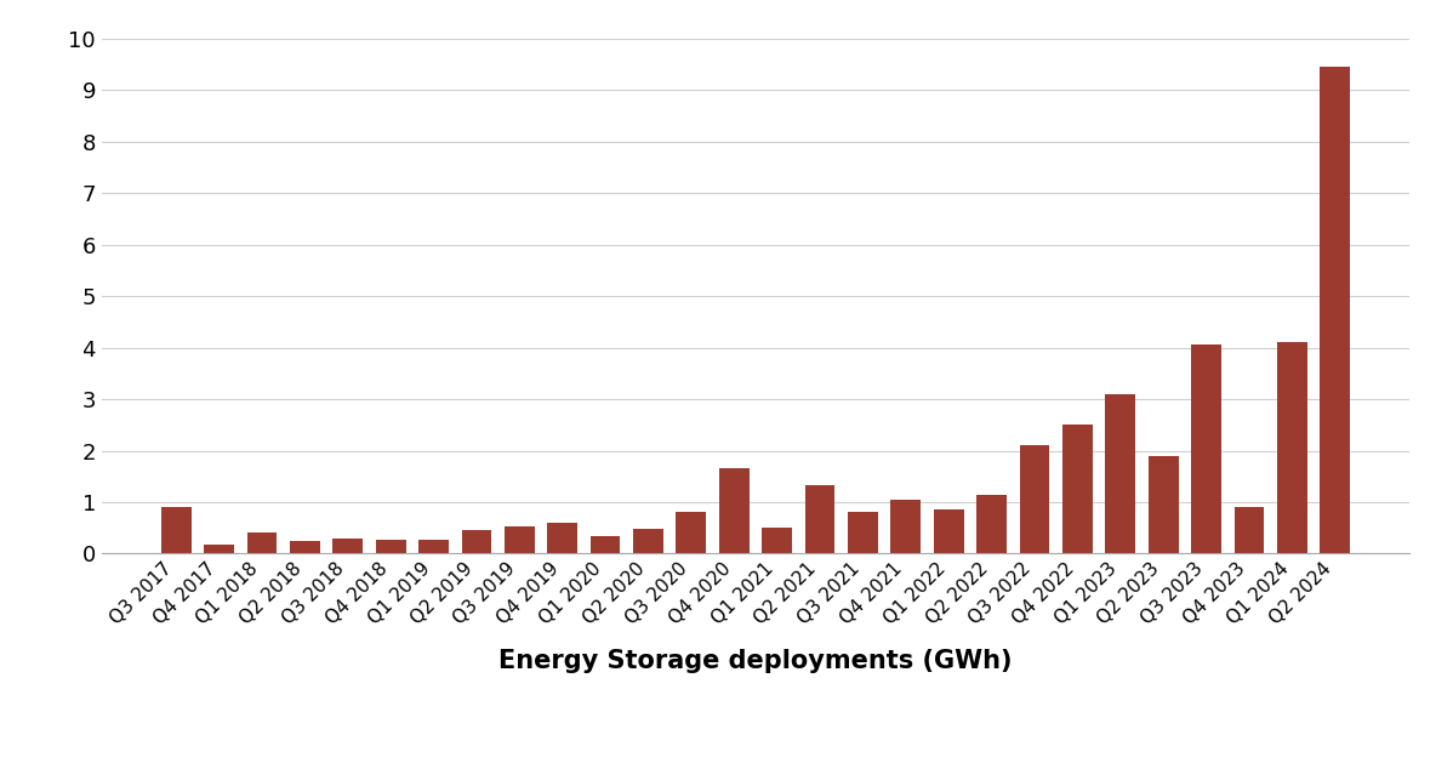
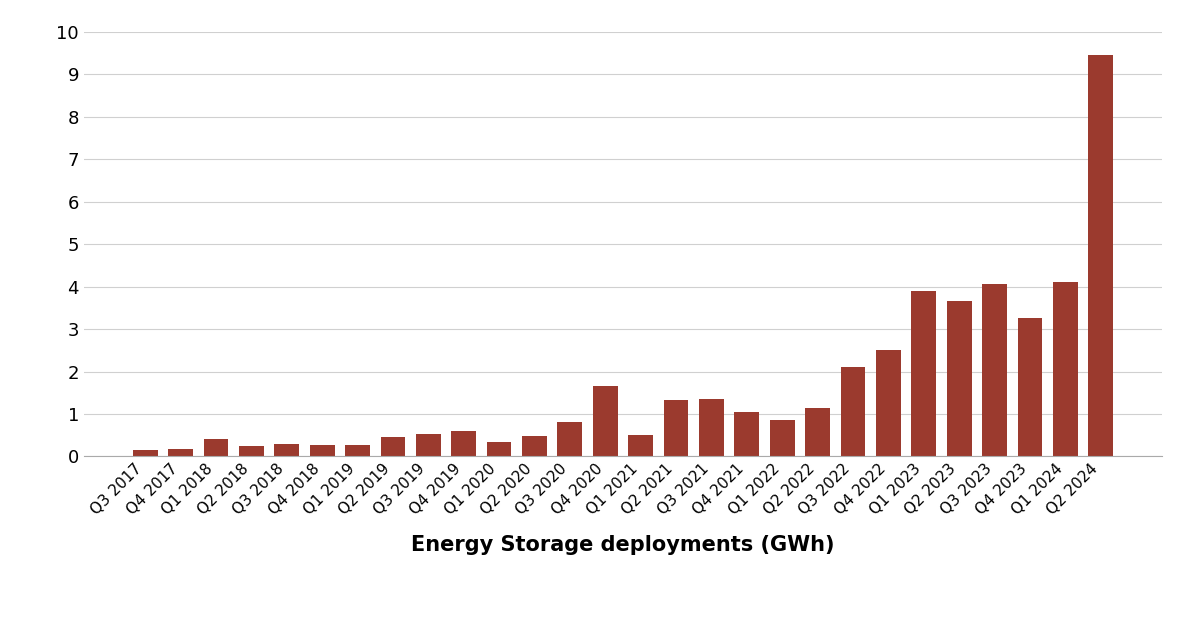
Q3 2017: 0.90 -> 0.15
Q3 2021: 0.80 -> 1.35
Q1 2023: 3.10 -> 3.89
Q2 2023: 1.90 -> 3.65
Q4 2023: 0.90 -> 3.25
